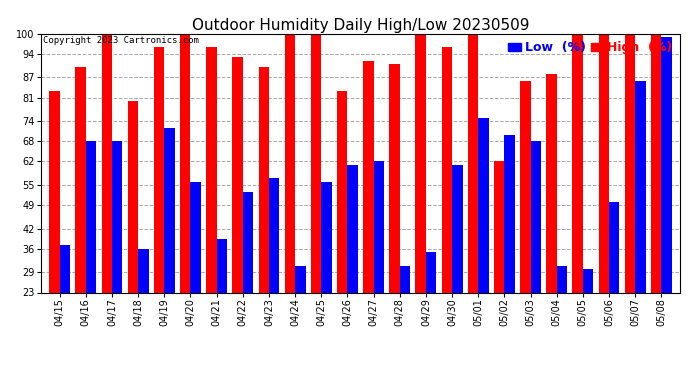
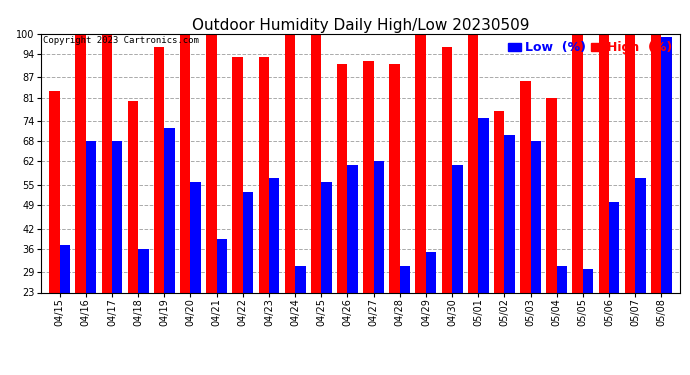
High (%)/04/16: 90 -> 100
High (%)/04/21: 96 -> 100
High (%)/04/23: 90 -> 93
High (%)/04/26: 83 -> 91
High (%)/05/02: 62 -> 77
High (%)/05/04: 88 -> 81
Low (%)/05/07: 86 -> 57
